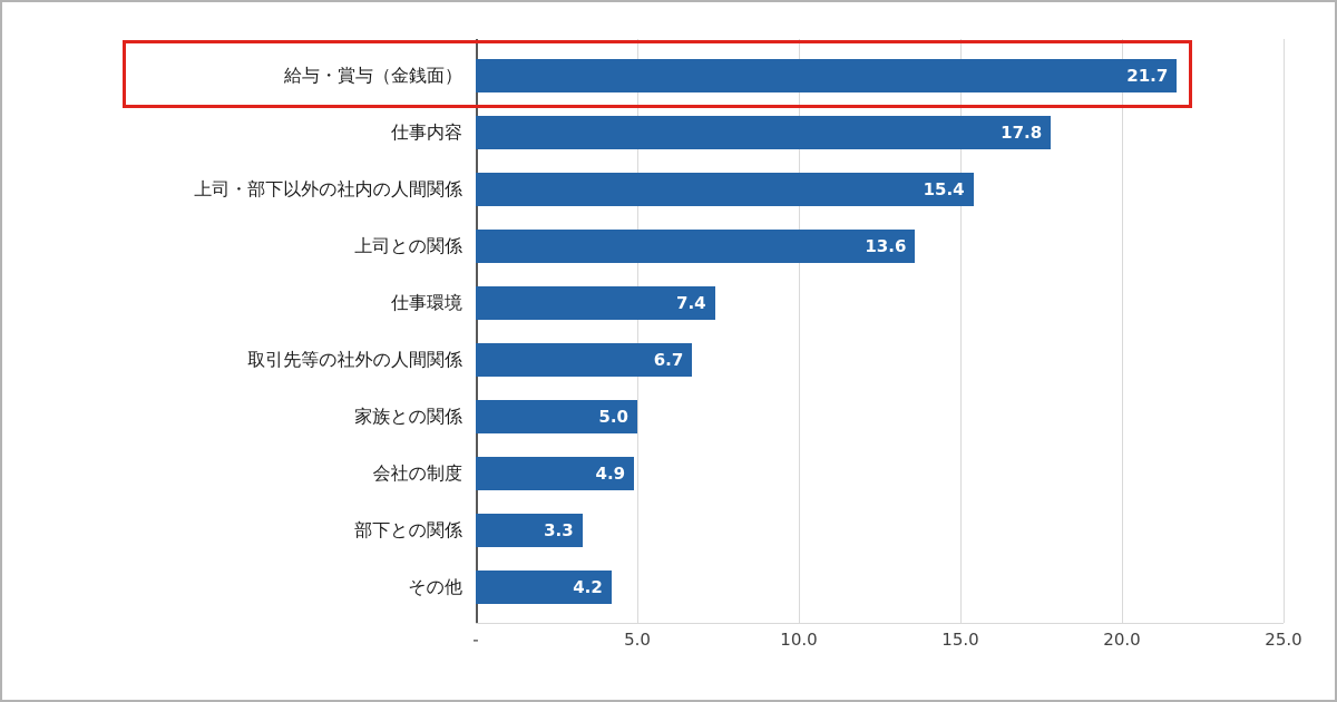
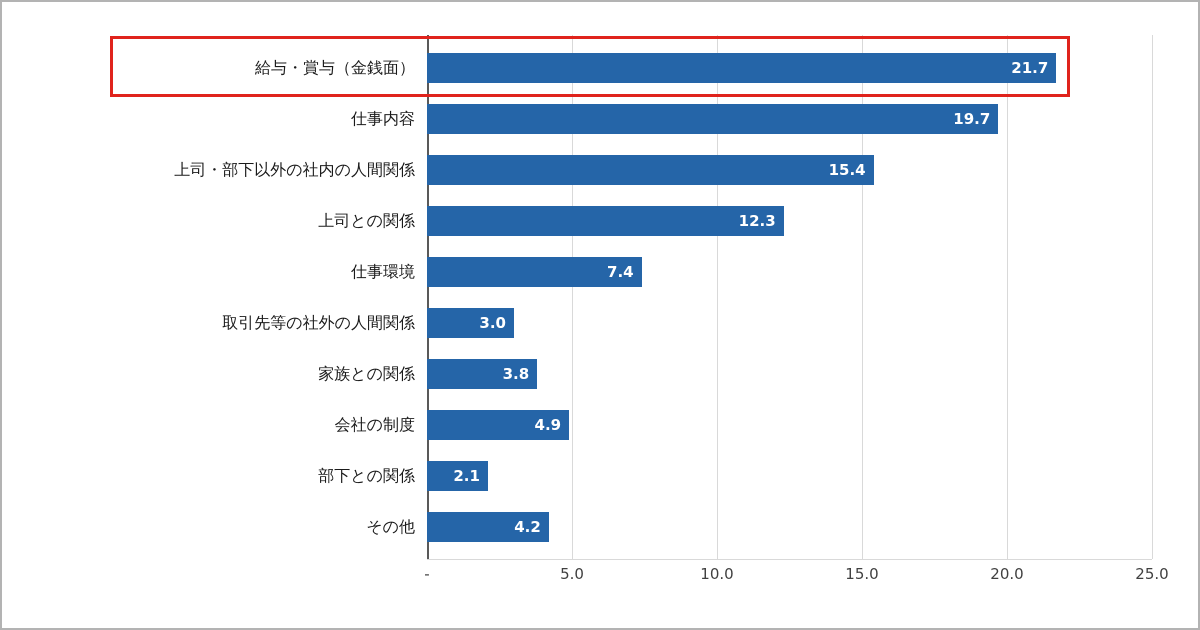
仕事内容: 17.8 -> 19.7
上司との関係: 13.6 -> 12.3
取引先等の社外の人間関係: 6.7 -> 3.0
家族との関係: 5.0 -> 3.8
部下との関係: 3.3 -> 2.1
